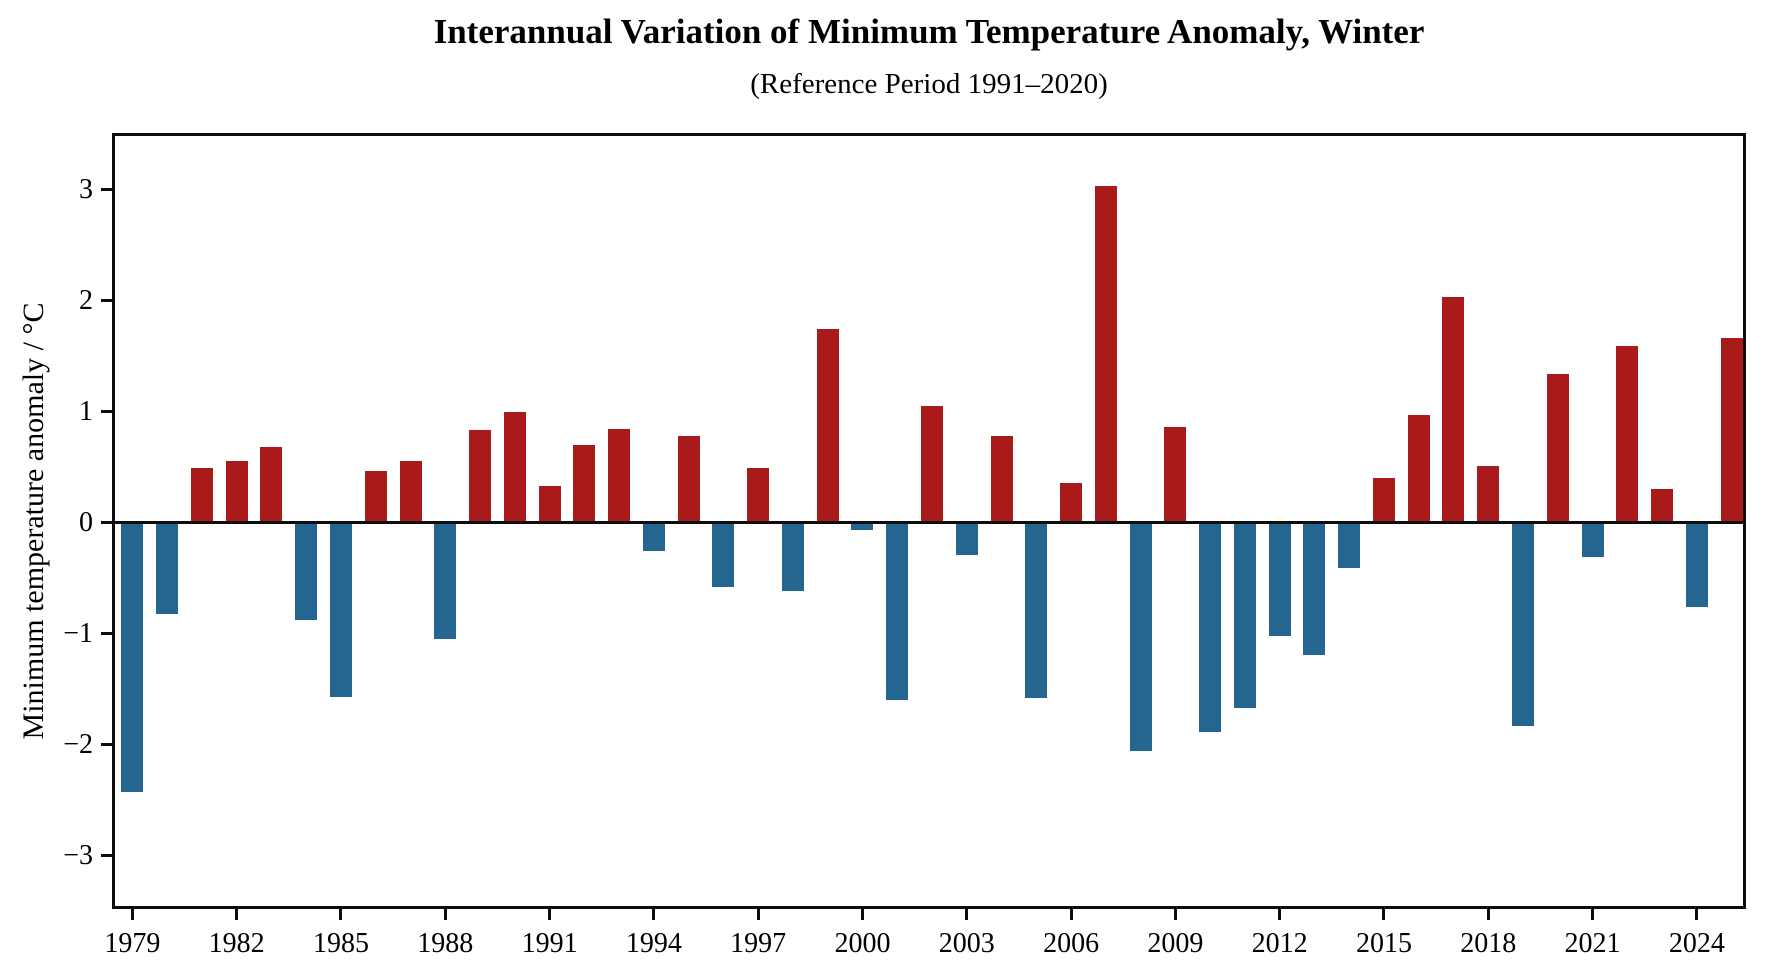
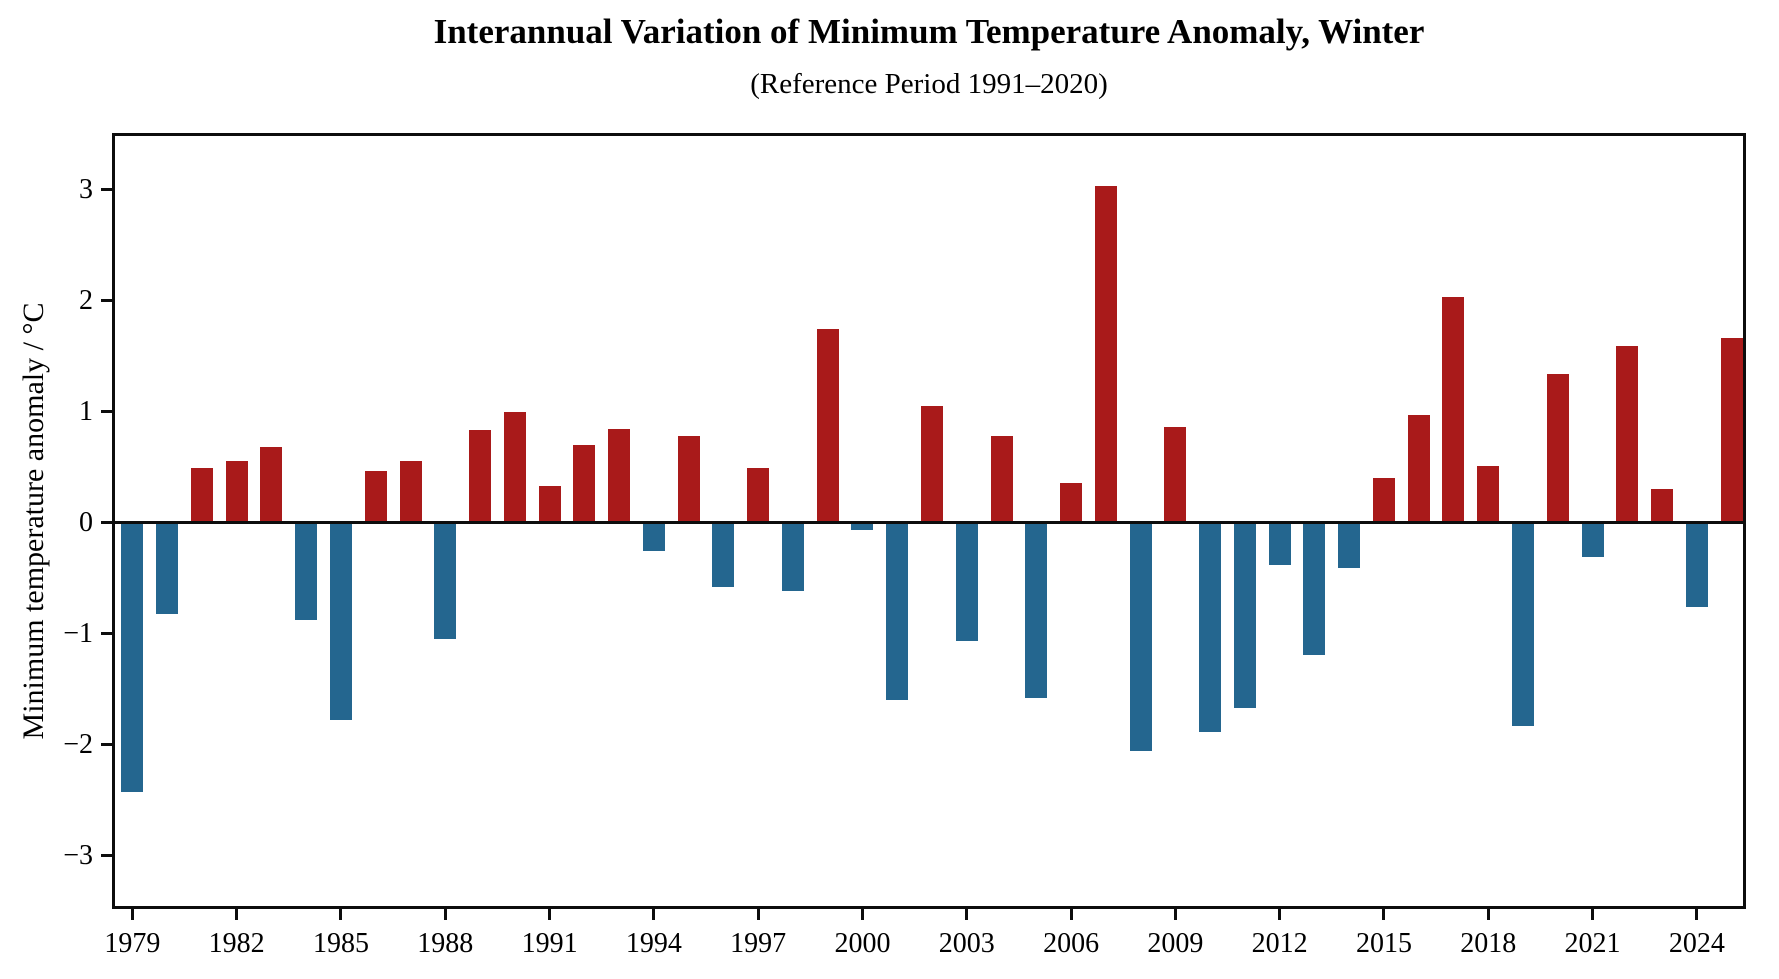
1985: -1.57 -> -1.78
2003: -0.29 -> -1.07
2012: -1.02 -> -0.38
